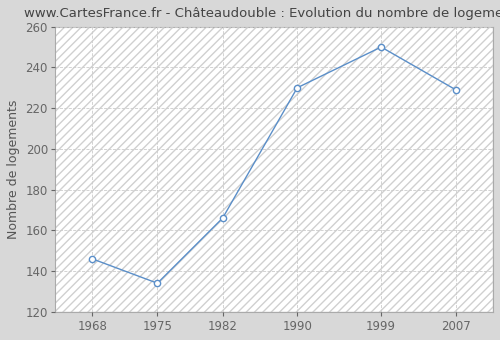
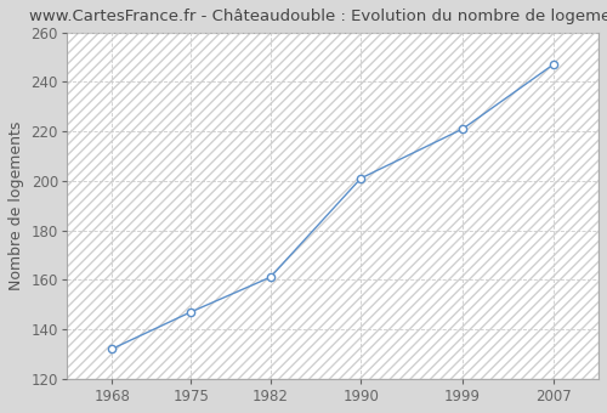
1968: 146 -> 132
1975: 134 -> 147
1982: 166 -> 161
1990: 230 -> 201
1999: 250 -> 221
2007: 229 -> 247
